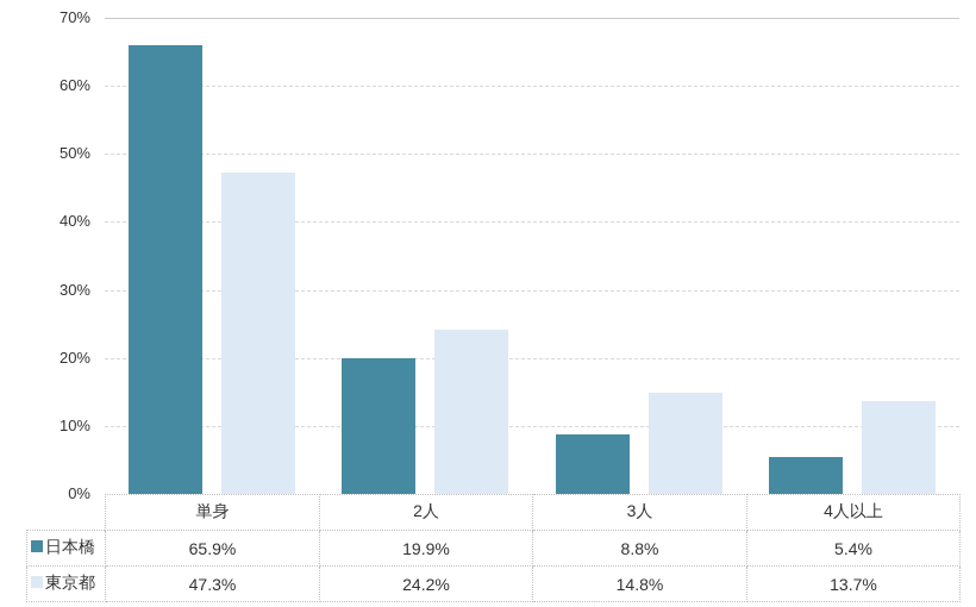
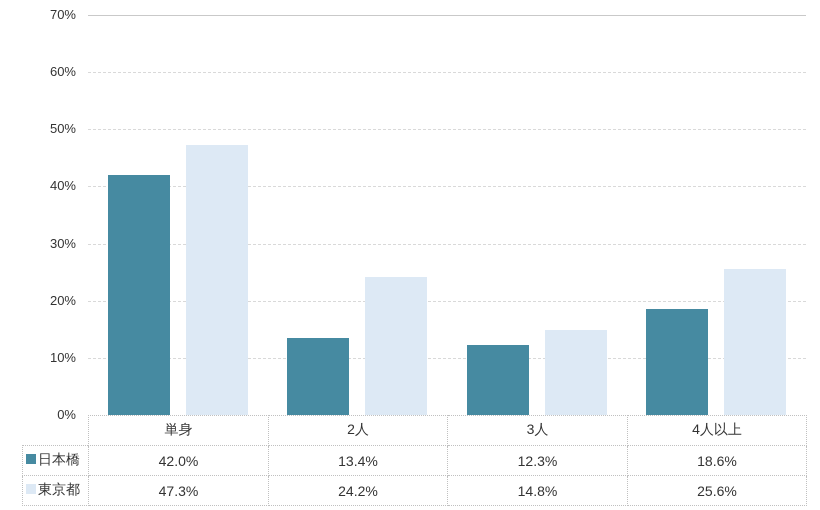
日本橋/単身: 65.9% -> 42.0%
日本橋/2人: 19.9% -> 13.4%
日本橋/3人: 8.8% -> 12.3%
日本橋/4人以上: 5.4% -> 18.6%
東京都/4人以上: 13.7% -> 25.6%
